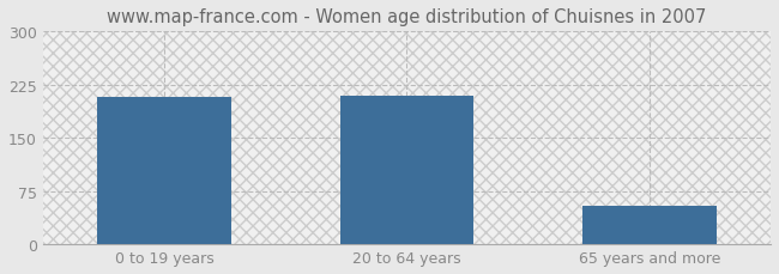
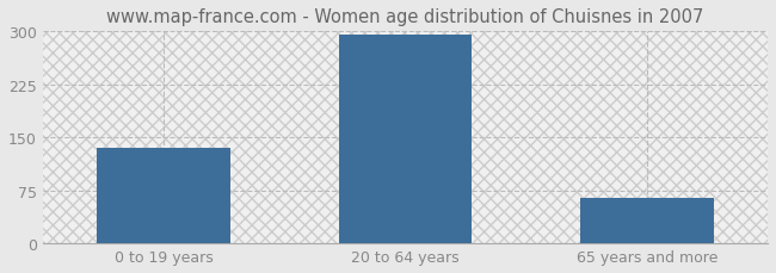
0 to 19 years: 208 -> 136
20 to 64 years: 210 -> 295
65 years and more: 54 -> 65
